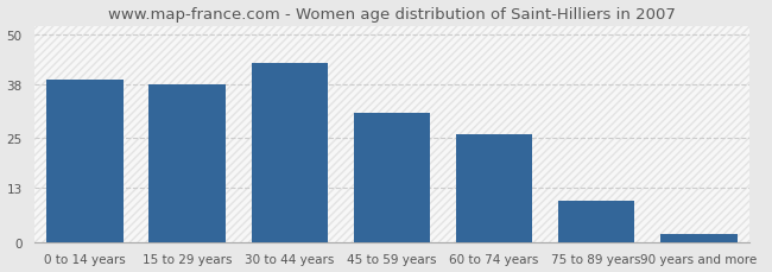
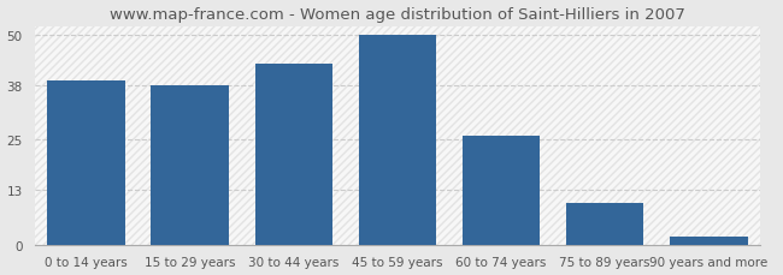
45 to 59 years: 31 -> 50
